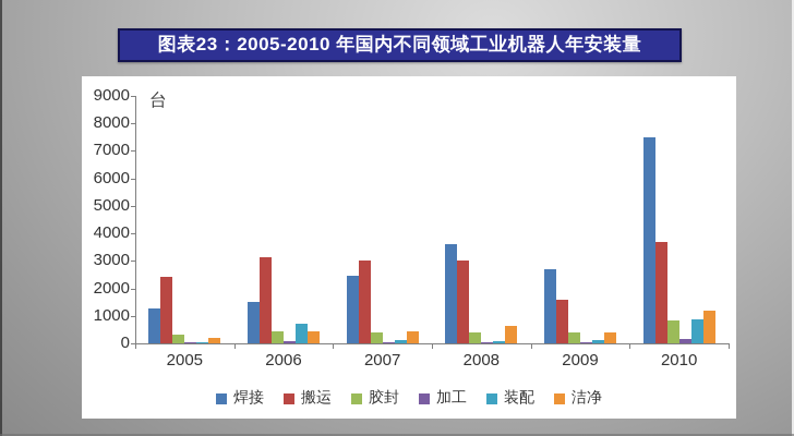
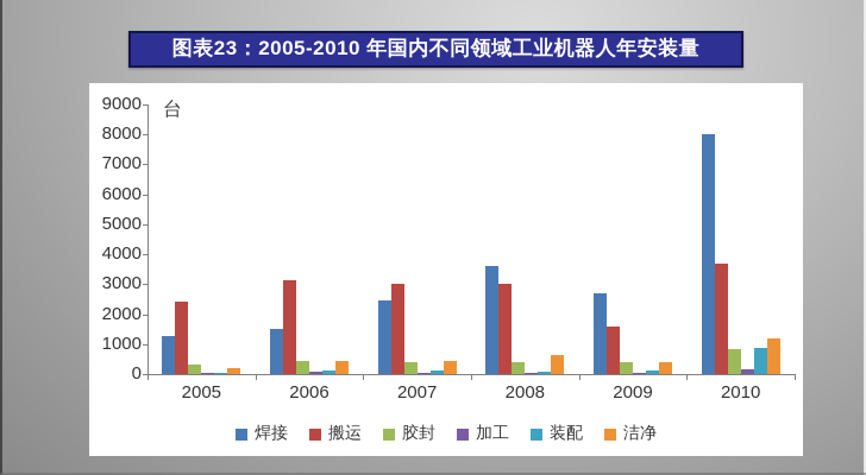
装配/2006: 700 -> 100
焊接/2010: 7500 -> 8000
